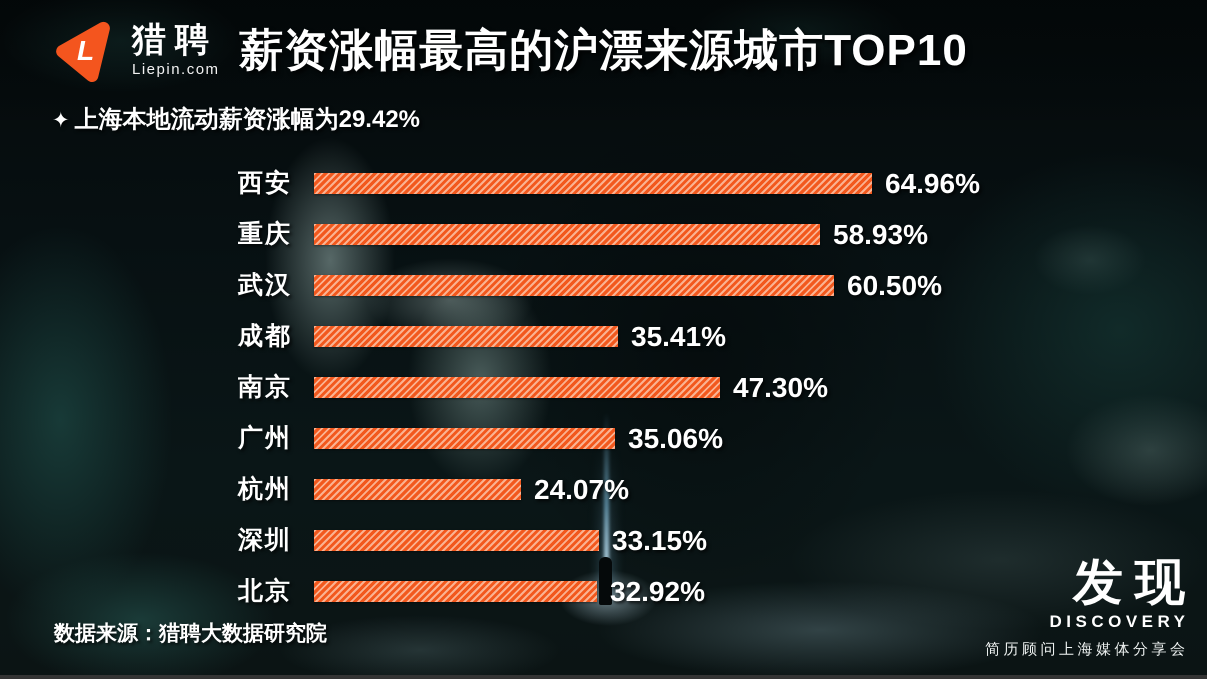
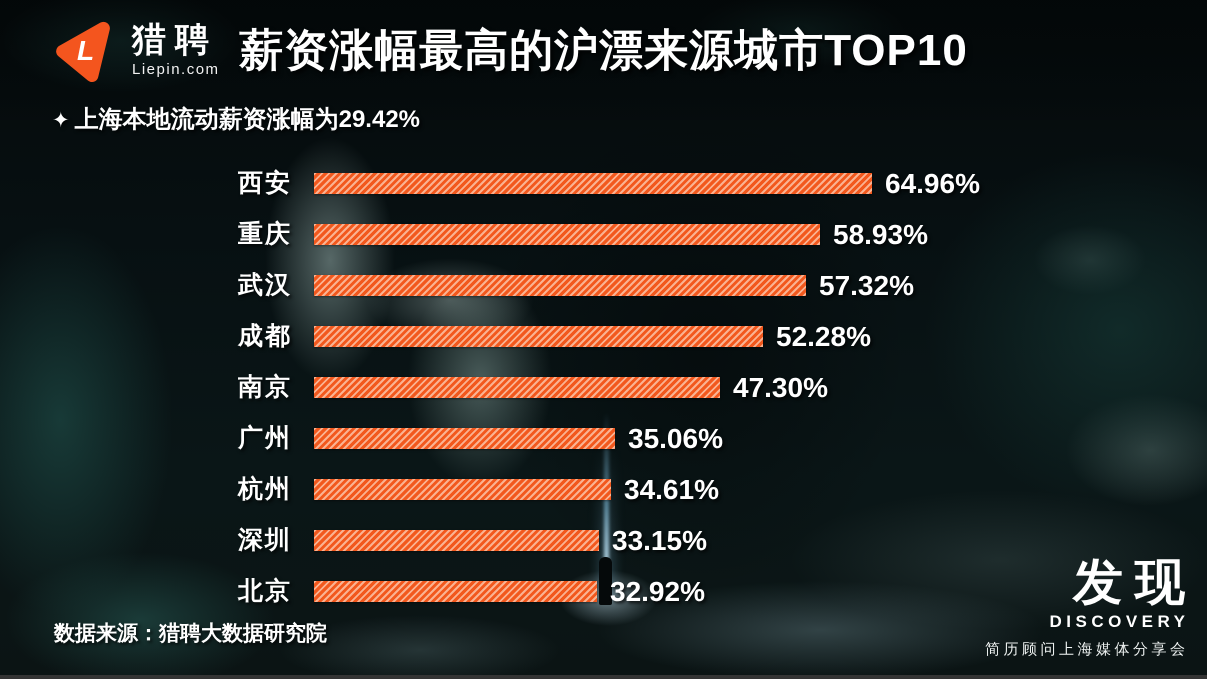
武汉: 60.50% -> 57.32%
成都: 35.41% -> 52.28%
杭州: 24.07% -> 34.61%
